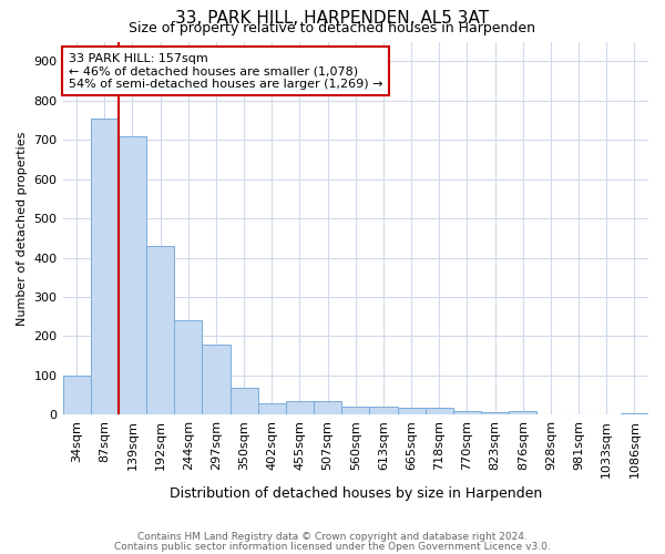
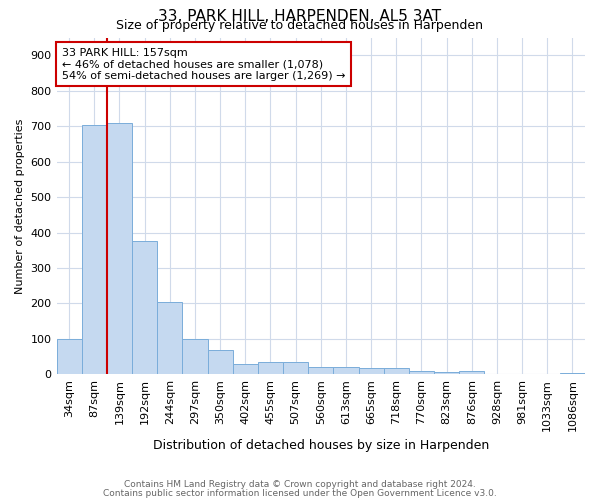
87sqm: 755 -> 703
192sqm: 430 -> 375
244sqm: 240 -> 205
297sqm: 180 -> 100
